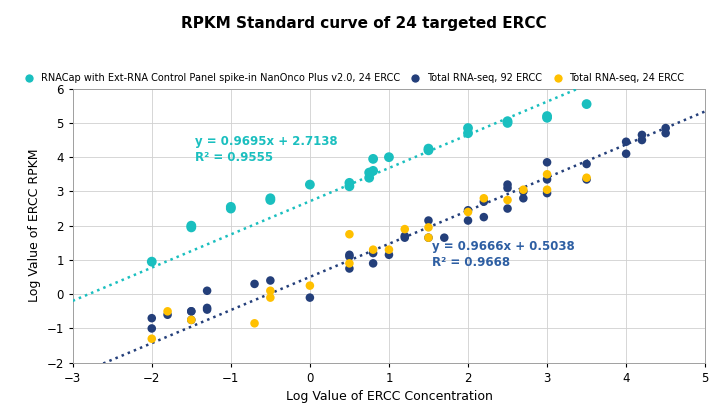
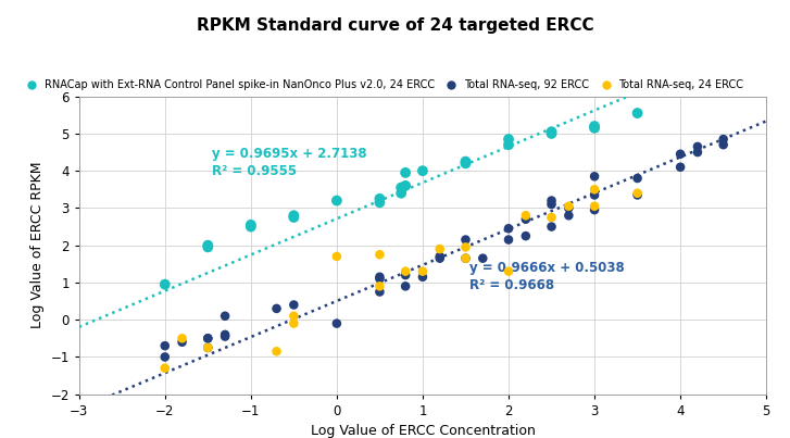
Total RNA-seq, 24 ERCC/0: 0.25 -> 1.70
Total RNA-seq, 24 ERCC/2: 2.40 -> 1.30
